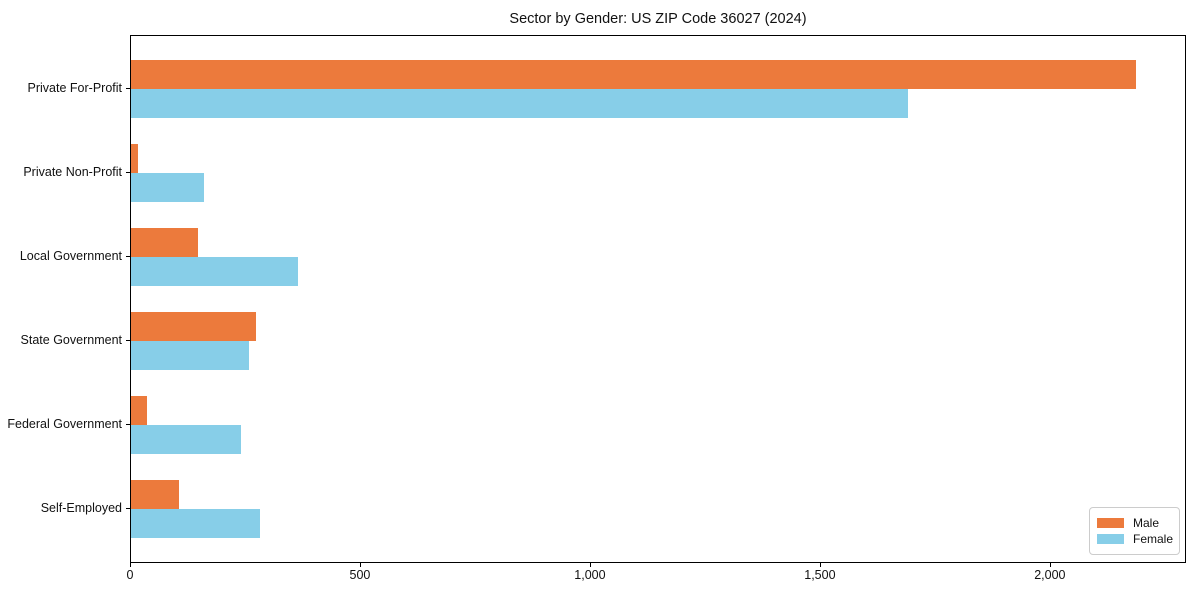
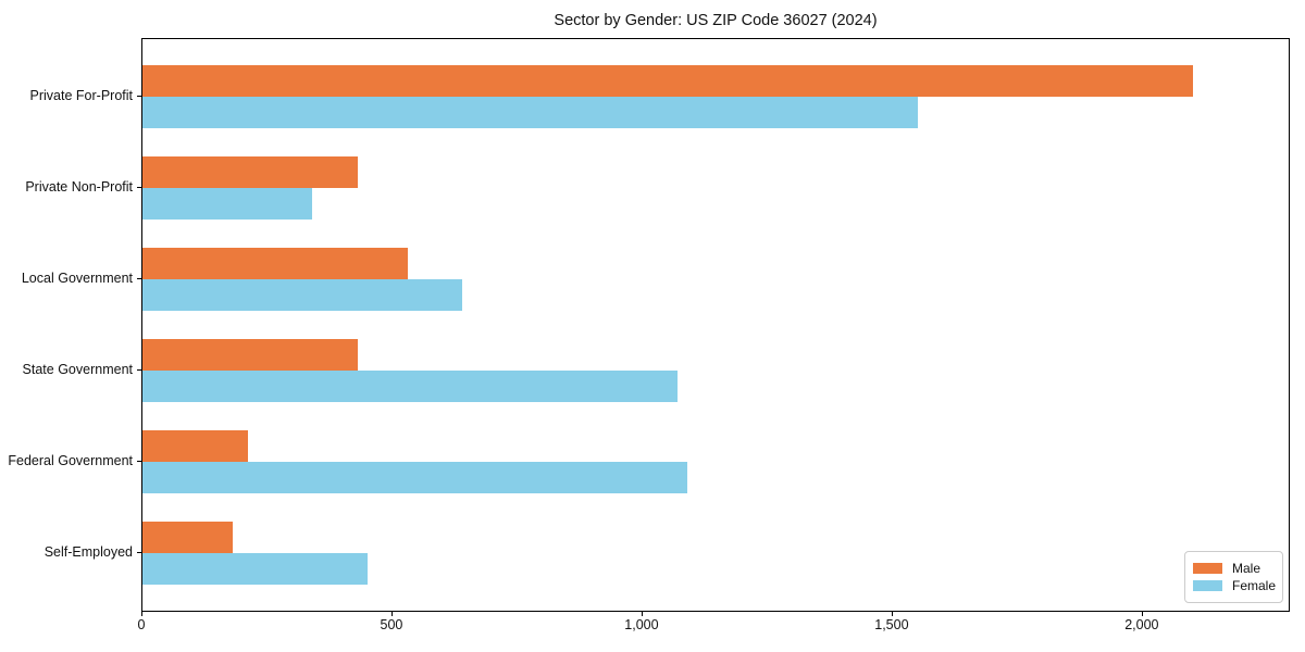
Male/Private For-Profit: 2180 -> 2100
Female/Private For-Profit: 1690 -> 1550
Male/Private Non-Profit: 20 -> 430
Female/Private Non-Profit: 160 -> 340
Male/Local Government: 140 -> 530
Female/Local Government: 360 -> 640
Male/State Government: 270 -> 430
Female/State Government: 260 -> 1070
Male/Federal Government: 40 -> 210
Female/Federal Government: 240 -> 1090
Male/Self-Employed: 100 -> 180
Female/Self-Employed: 280 -> 450
